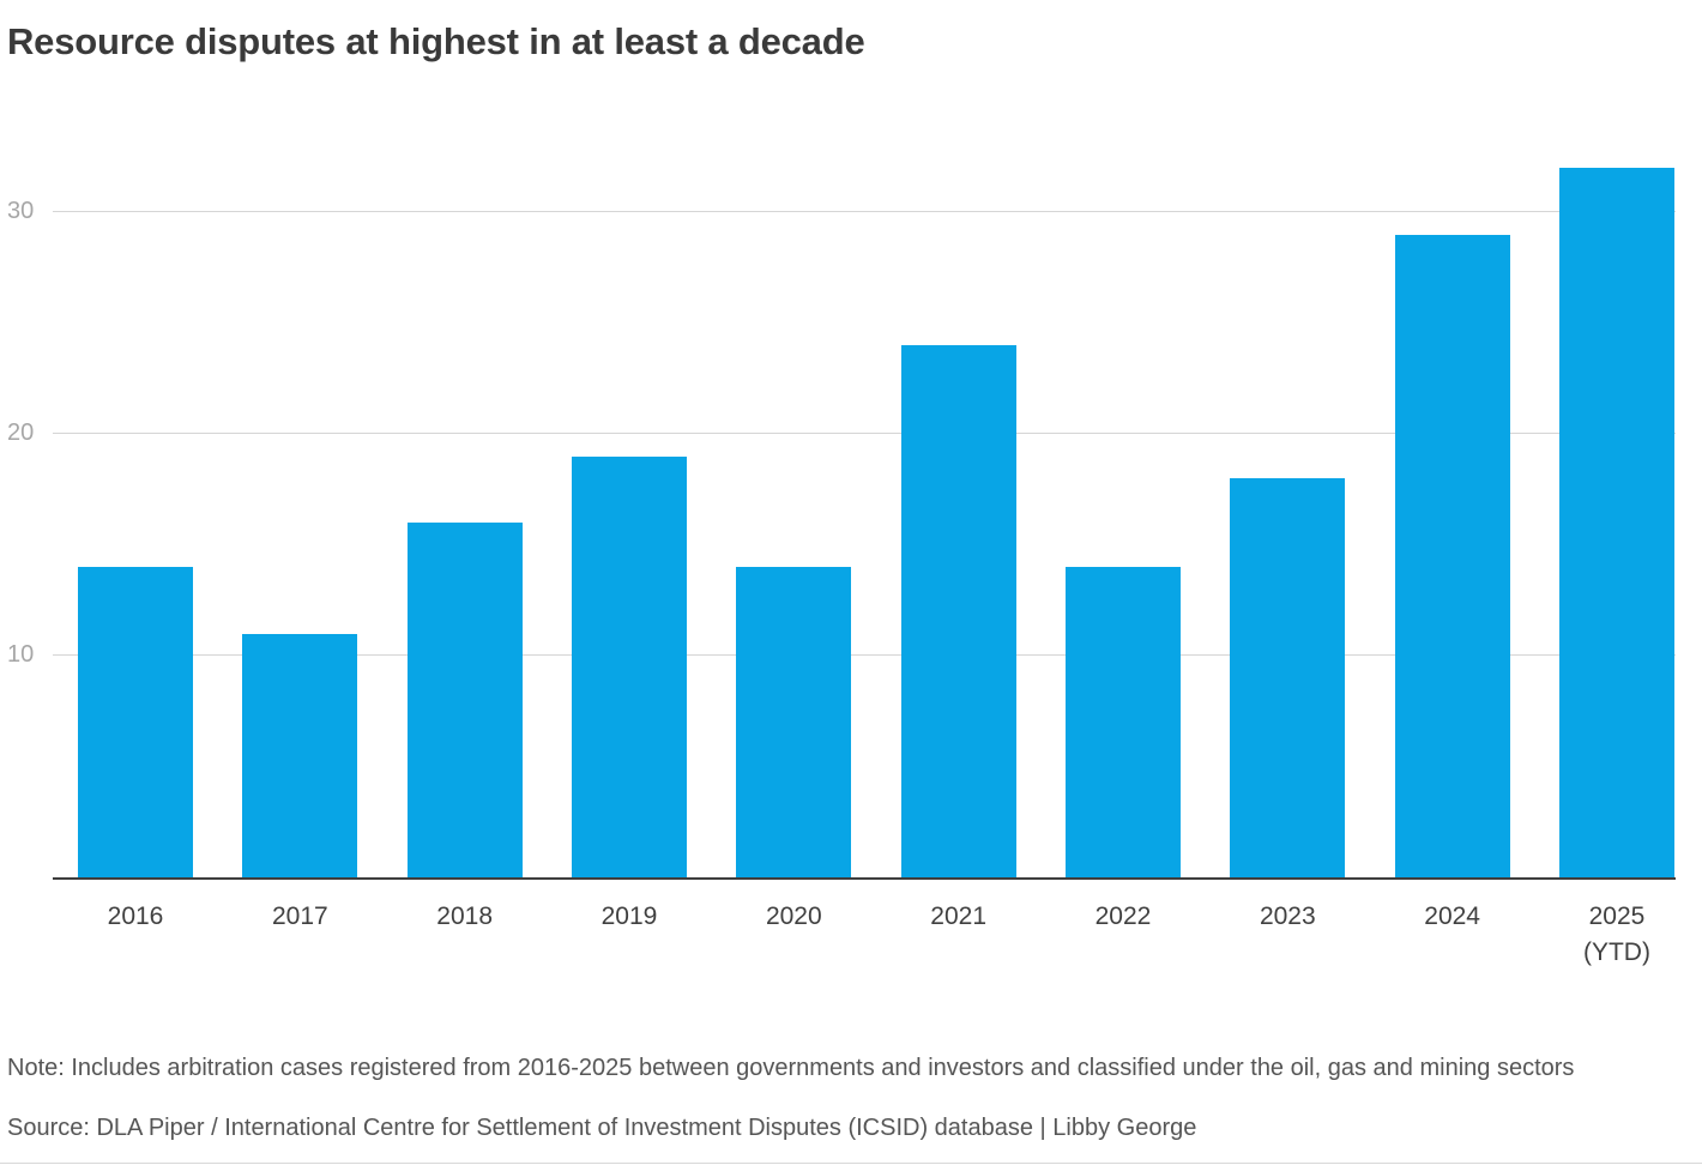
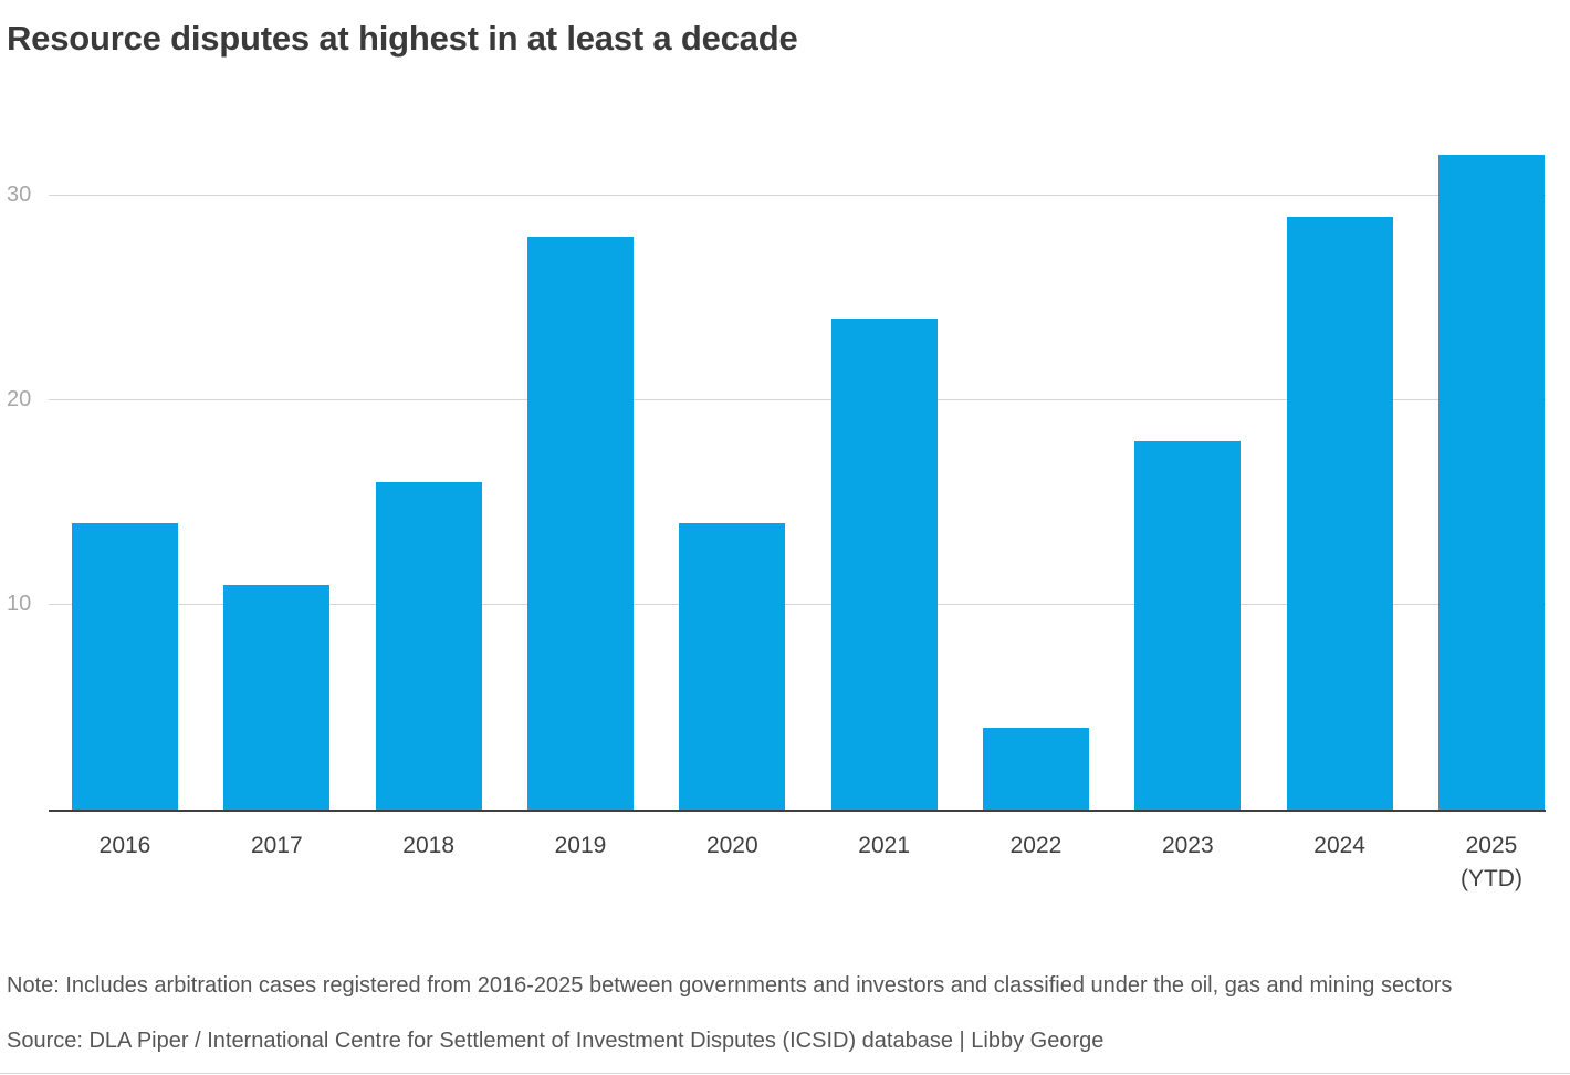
2019: 19 -> 28
2022: 14 -> 4
